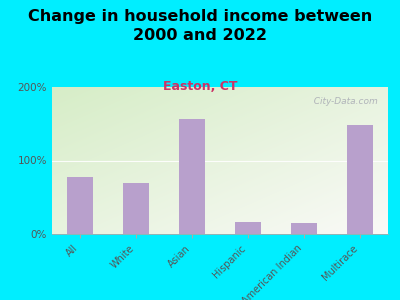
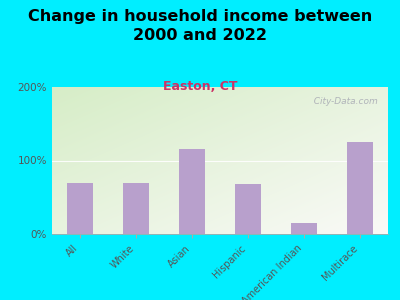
All: 78% -> 70%
Asian: 156% -> 115%
Hispanic: 16% -> 68%
Multirace: 148% -> 125%
